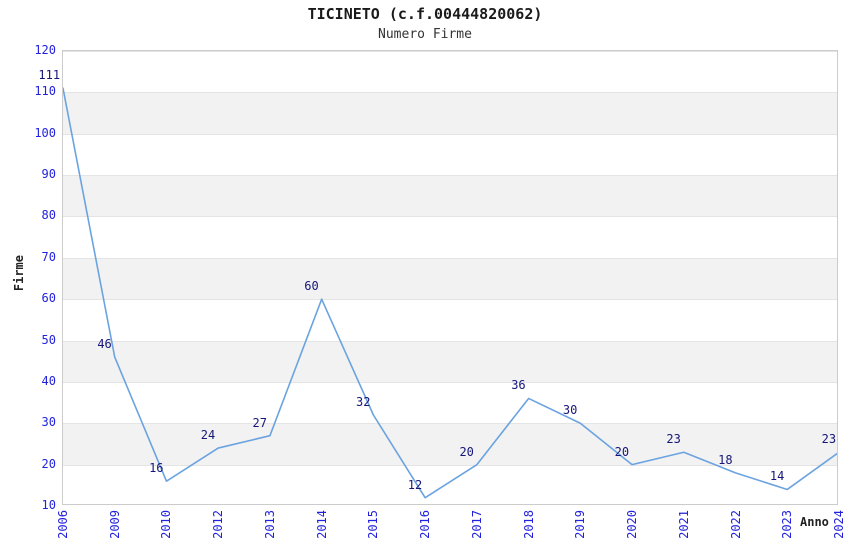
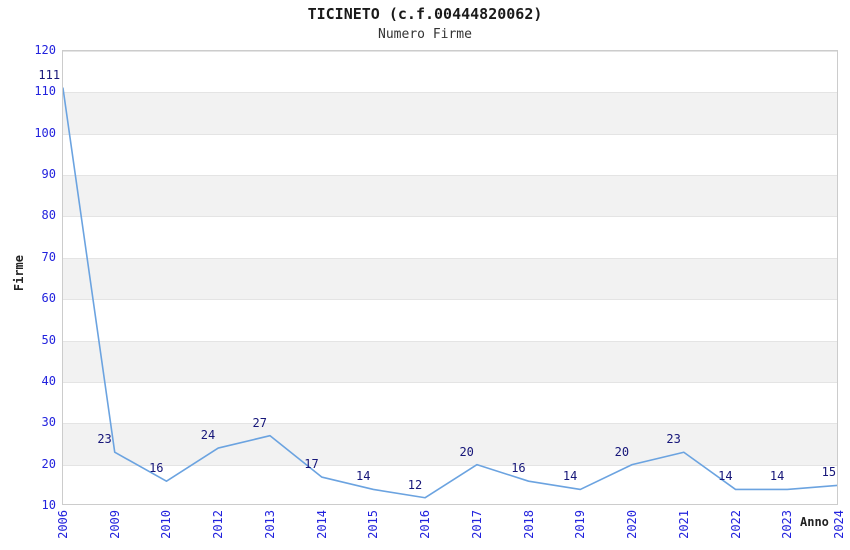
2009: 46 -> 23
2014: 60 -> 17
2015: 32 -> 14
2018: 36 -> 16
2019: 30 -> 14
2022: 18 -> 14
2024: 23 -> 15
